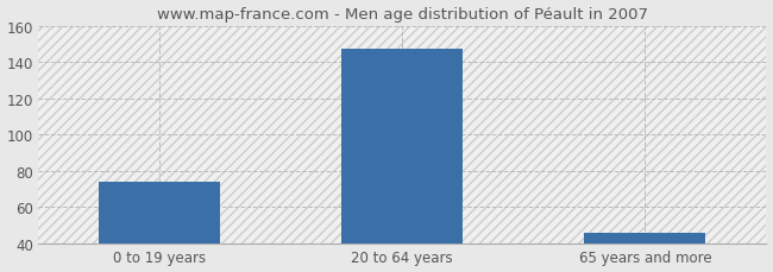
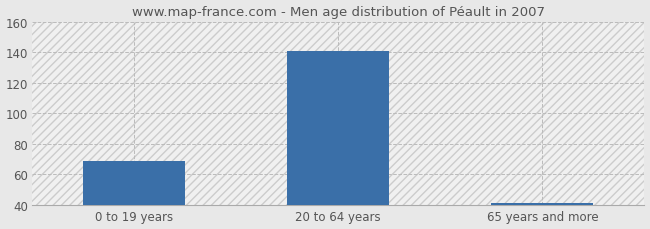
0 to 19 years: 74 -> 69
20 to 64 years: 147 -> 141
65 years and more: 46 -> 41
